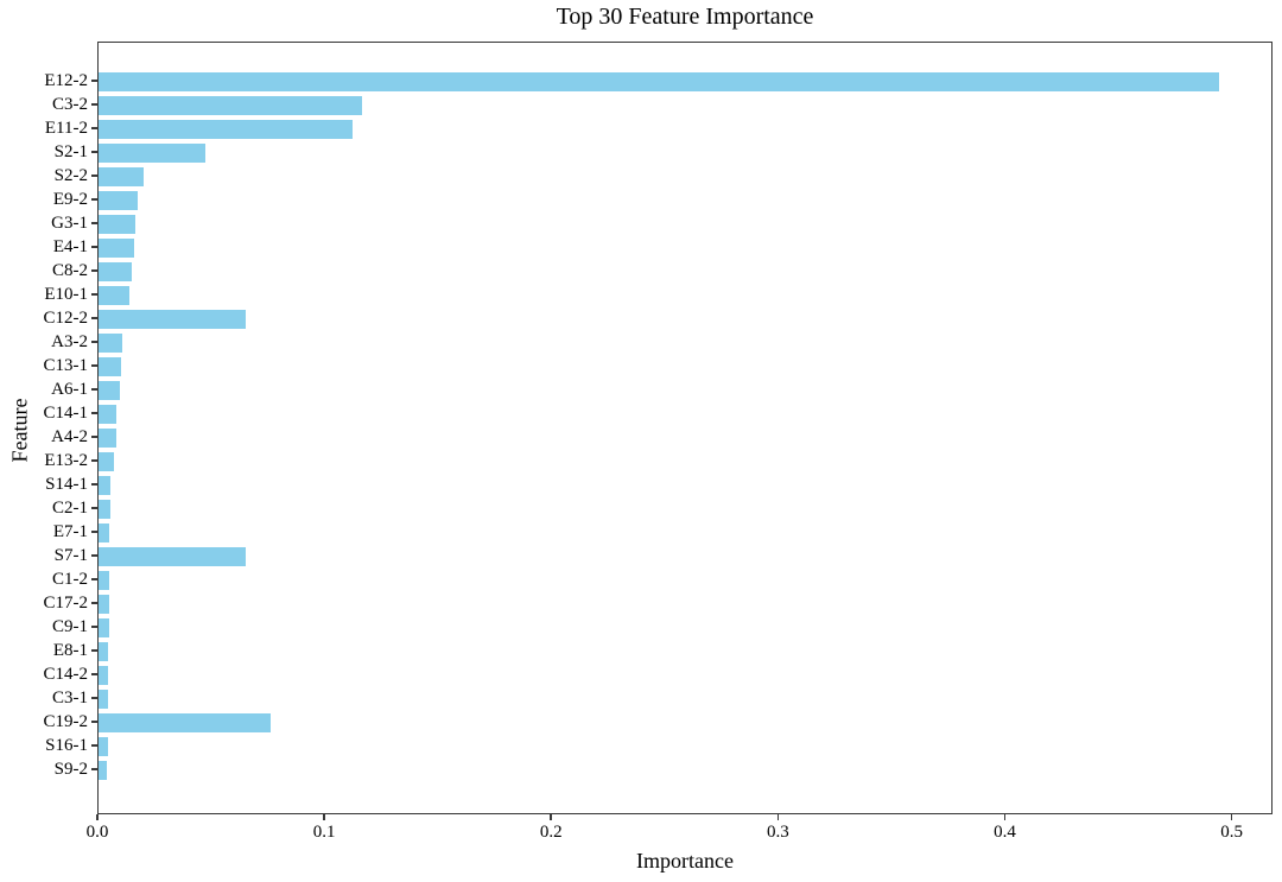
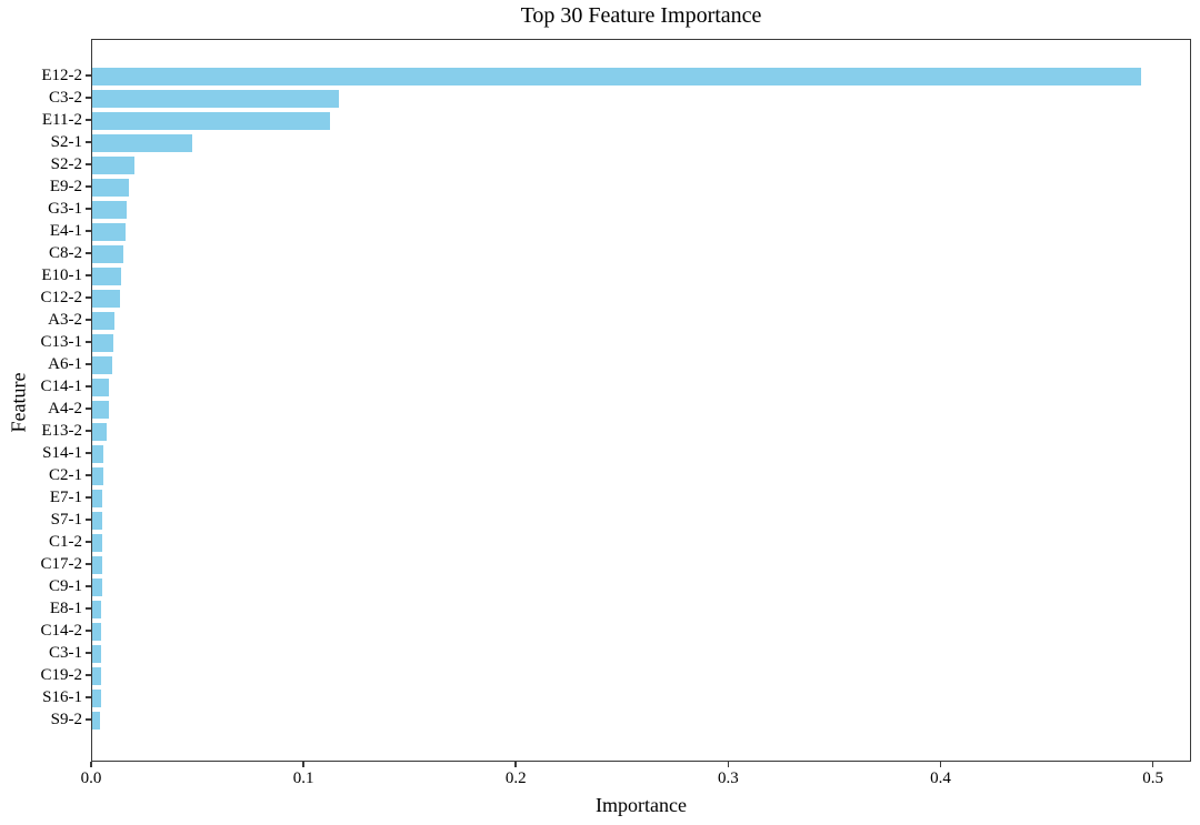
C12-2: 0.065 -> 0.013
S7-1: 0.065 -> 0.005
C19-2: 0.076 -> 0.004
